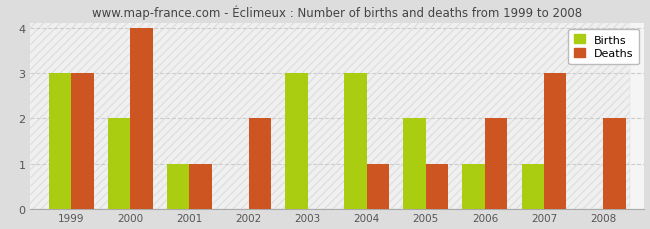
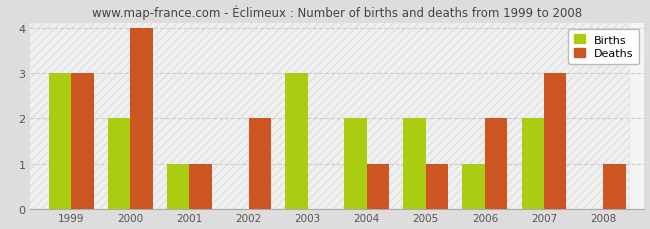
Births/2004: 3 -> 2
Births/2007: 1 -> 2
Deaths/2008: 2 -> 1
